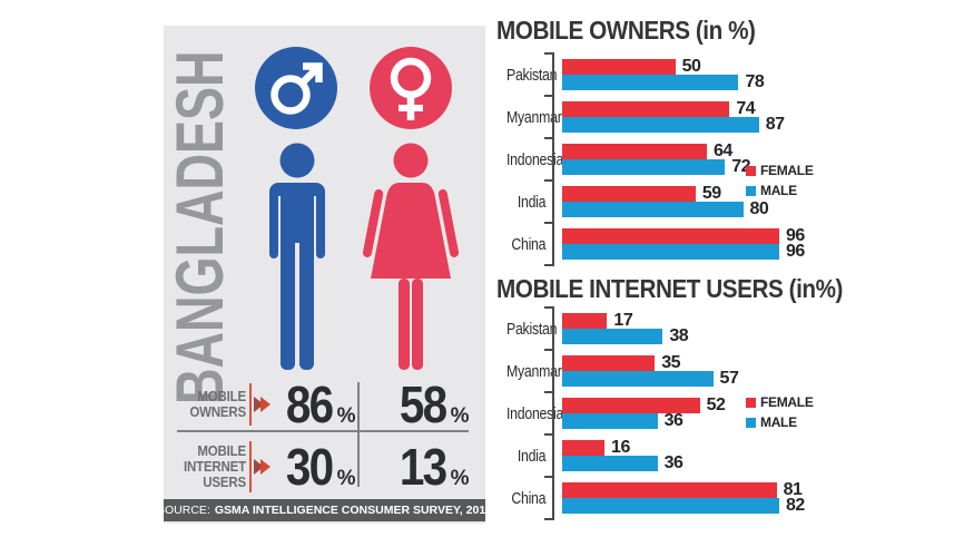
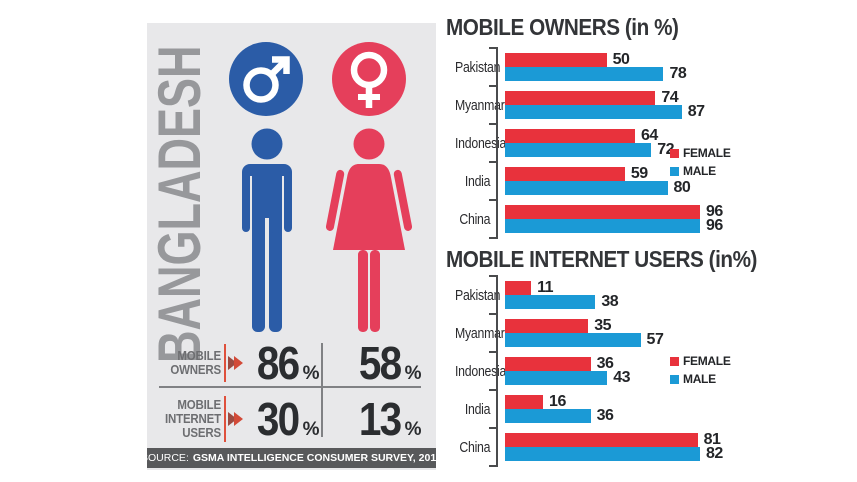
MOBILE INTERNET USERS (in%)/FEMALE/Pakistan: 17 -> 11
MOBILE INTERNET USERS (in%)/FEMALE/Indonesia: 52 -> 36
MOBILE INTERNET USERS (in%)/MALE/Indonesia: 36 -> 43
